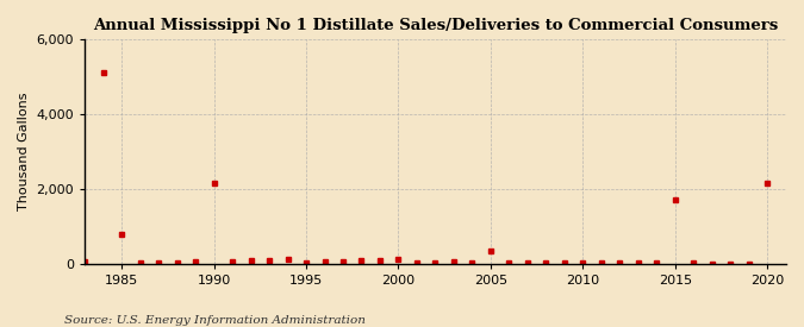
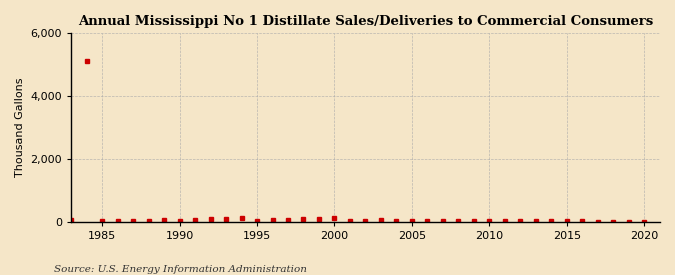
1985: 800 -> 20
1990: 2,150 -> 20
2005: 350 -> 20
2015: 1,700 -> 10
2020: 2,150 -> 0
